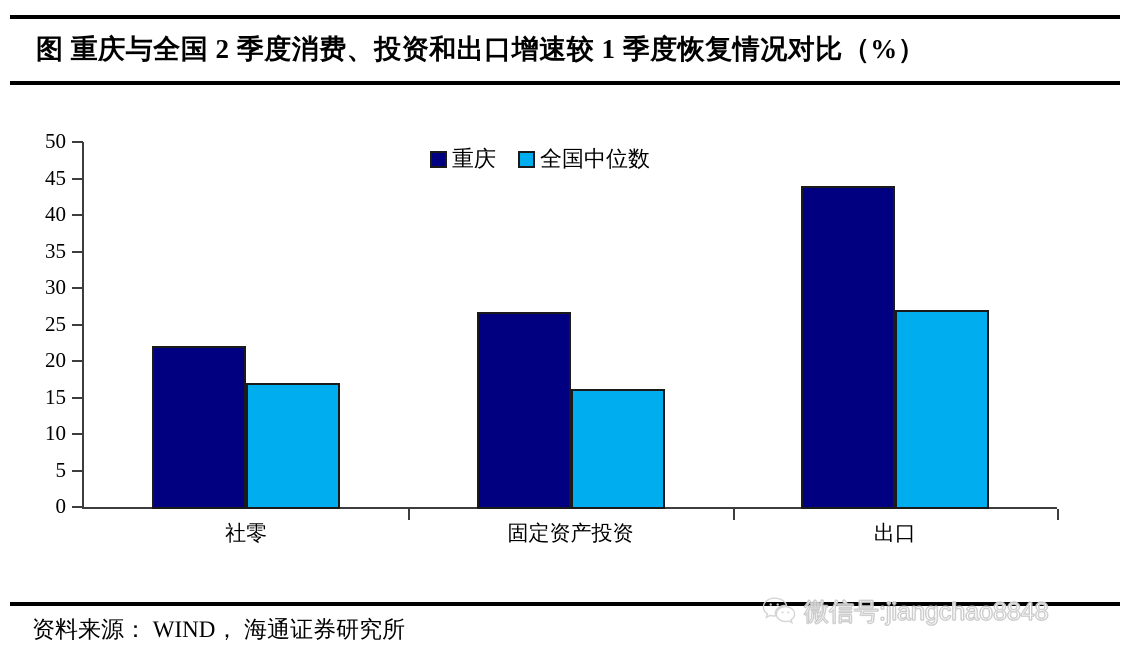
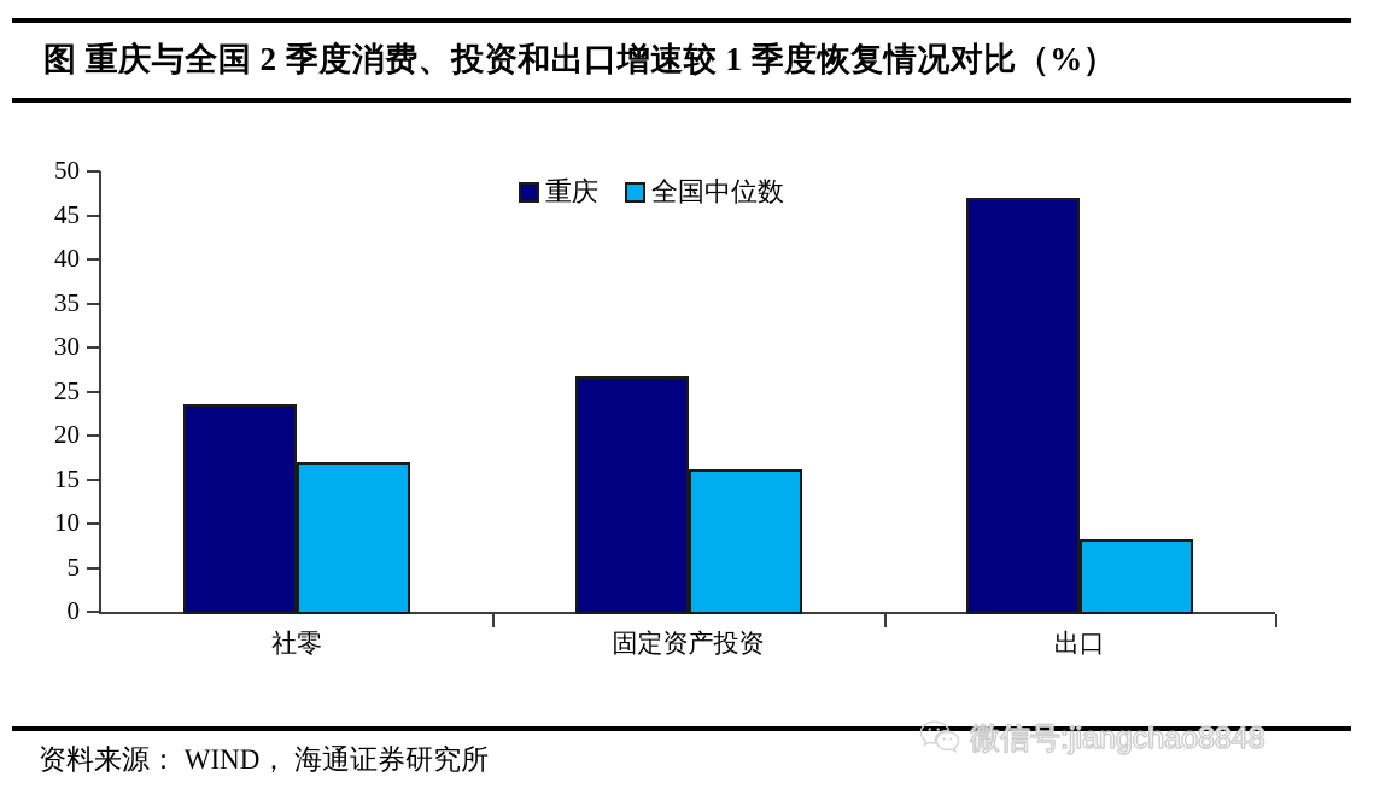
重庆/社零: 22 -> 24
重庆/出口: 44 -> 47
全国中位数/出口: 27 -> 8
